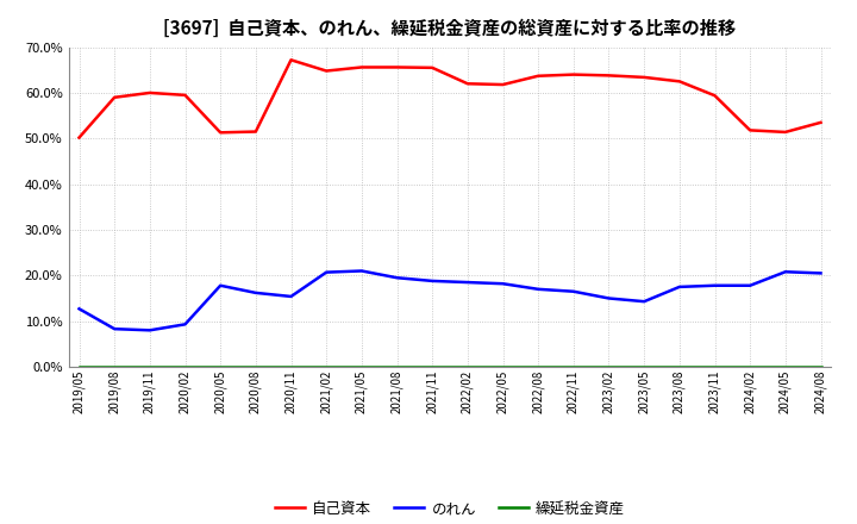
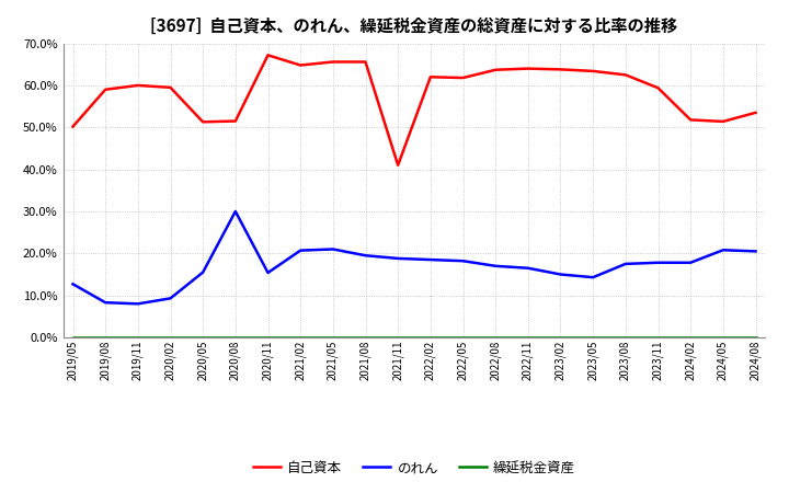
のれん/2020/05: 17.8% -> 15.5%
のれん/2020/08: 16.2% -> 30.0%
自己資本/2021/11: 65.5% -> 41.0%
